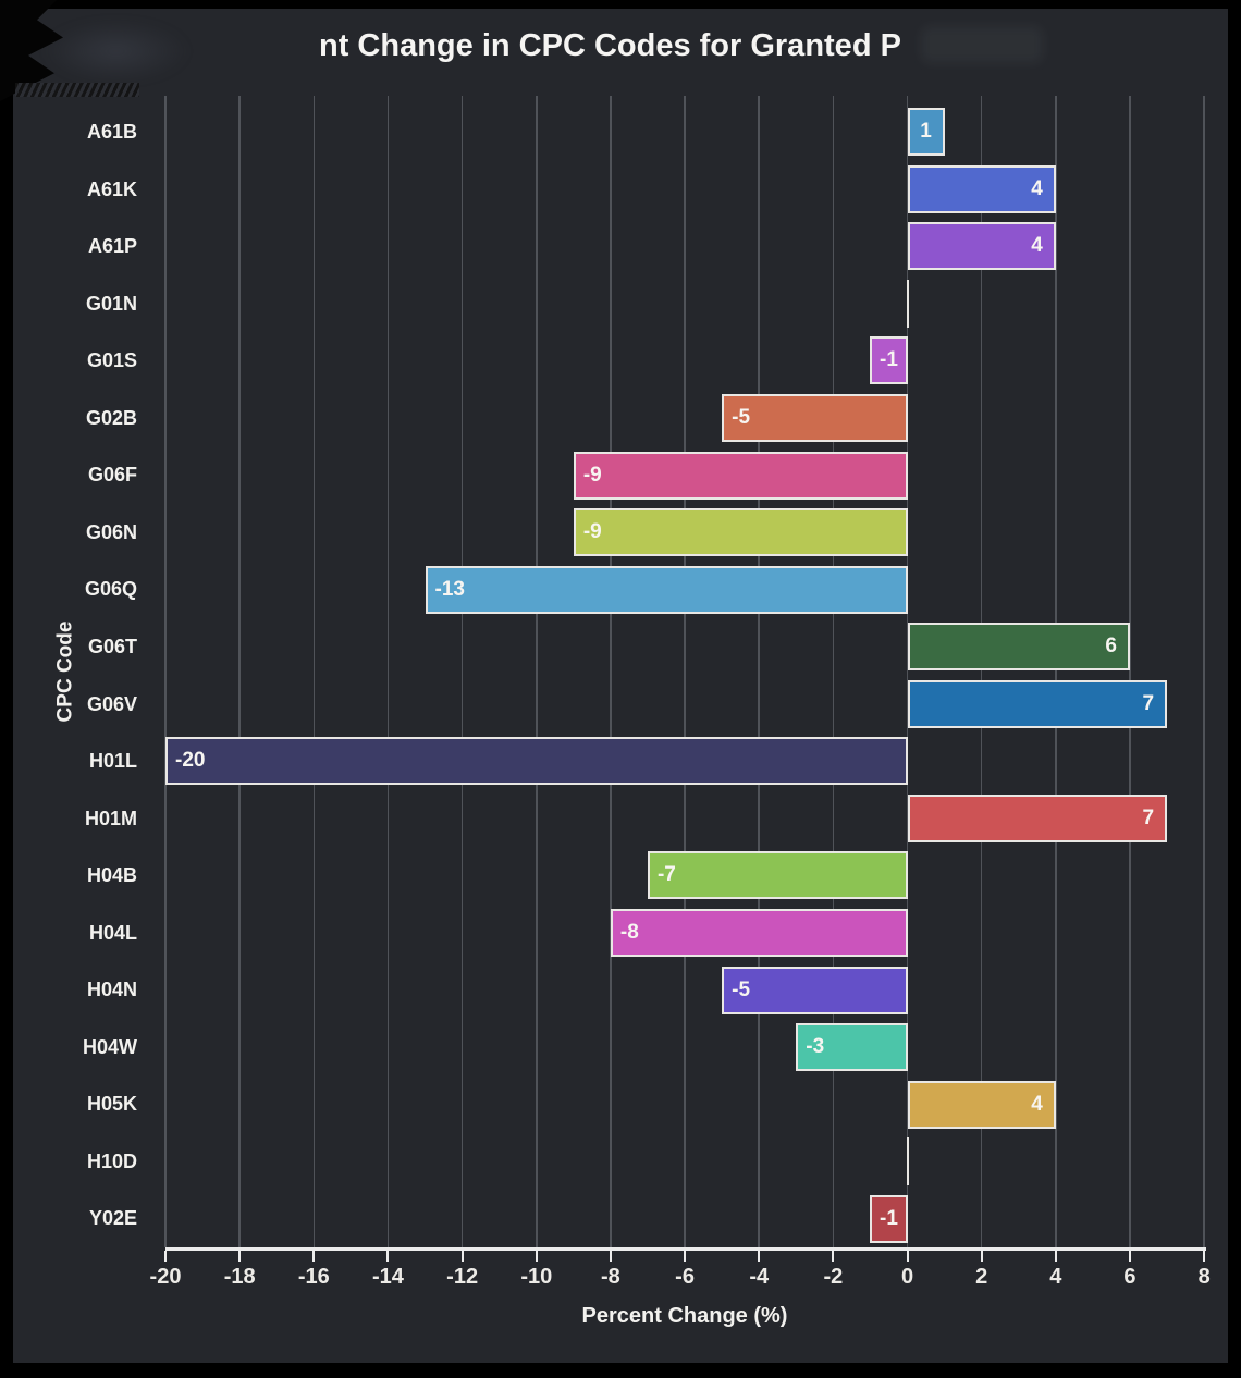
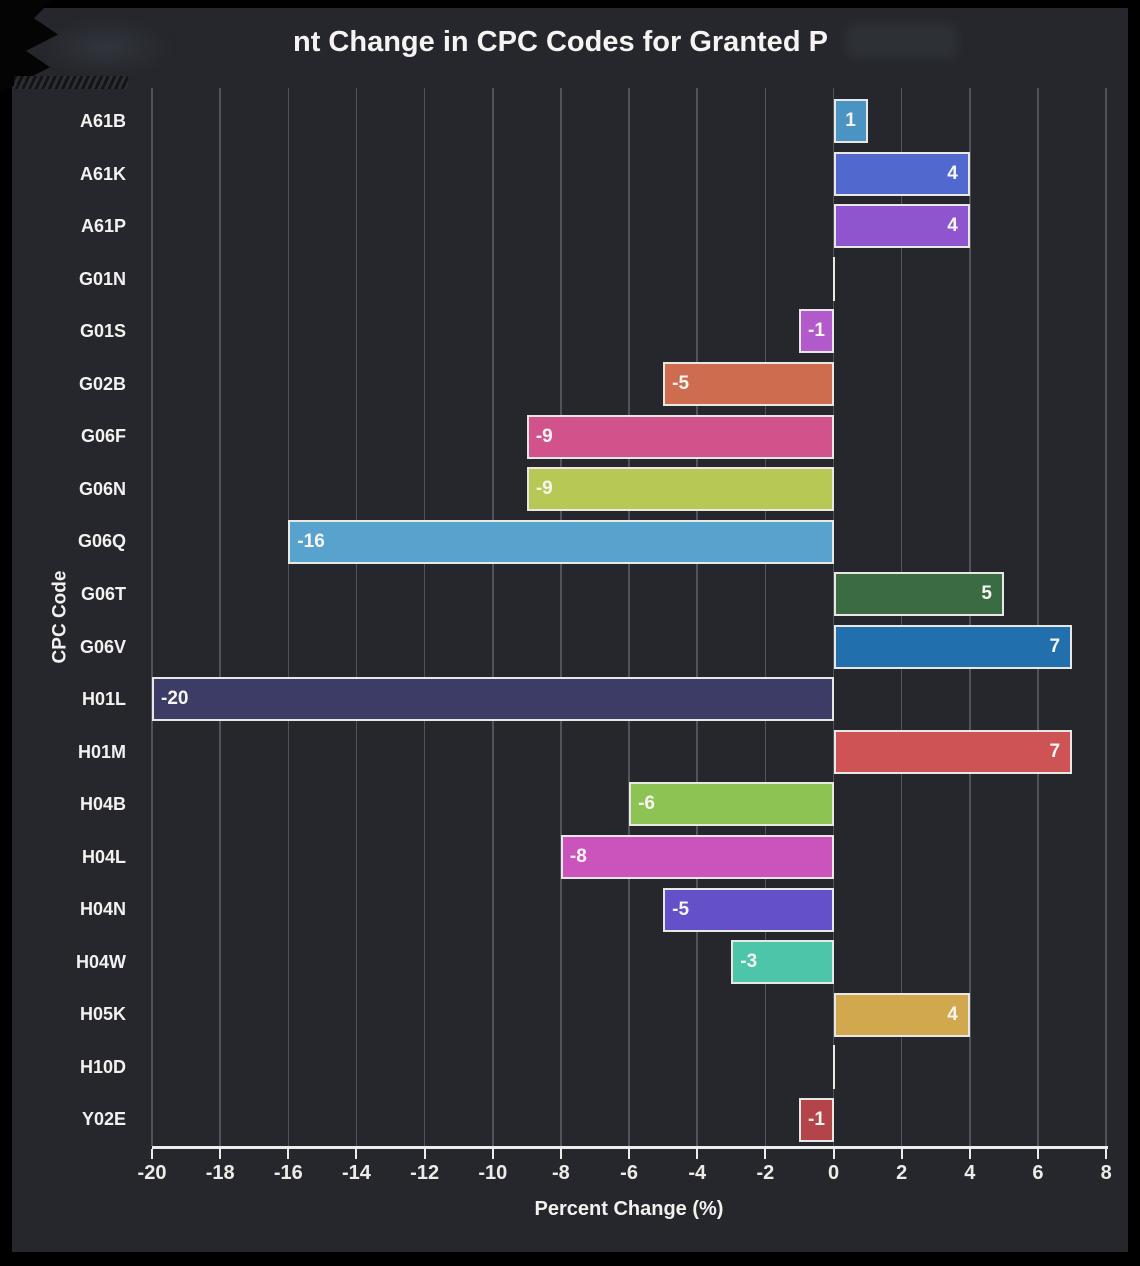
G06Q: -13 -> -16
G06T: 6 -> 5
H04B: -7 -> -6
